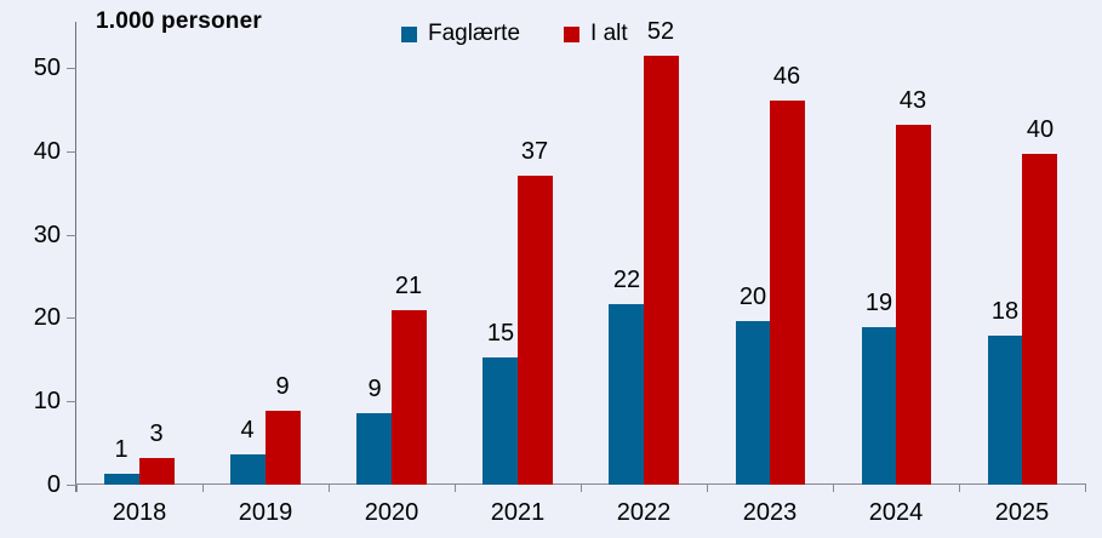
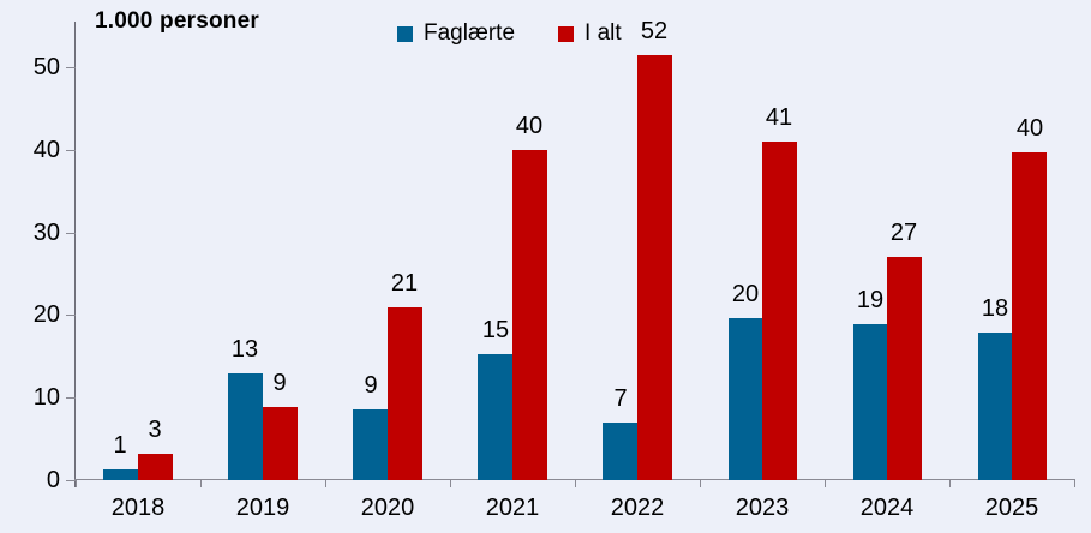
Faglærte/2019: 4 -> 13
I alt/2021: 37 -> 40
Faglærte/2022: 22 -> 7
I alt/2023: 46 -> 41
I alt/2024: 43 -> 27
